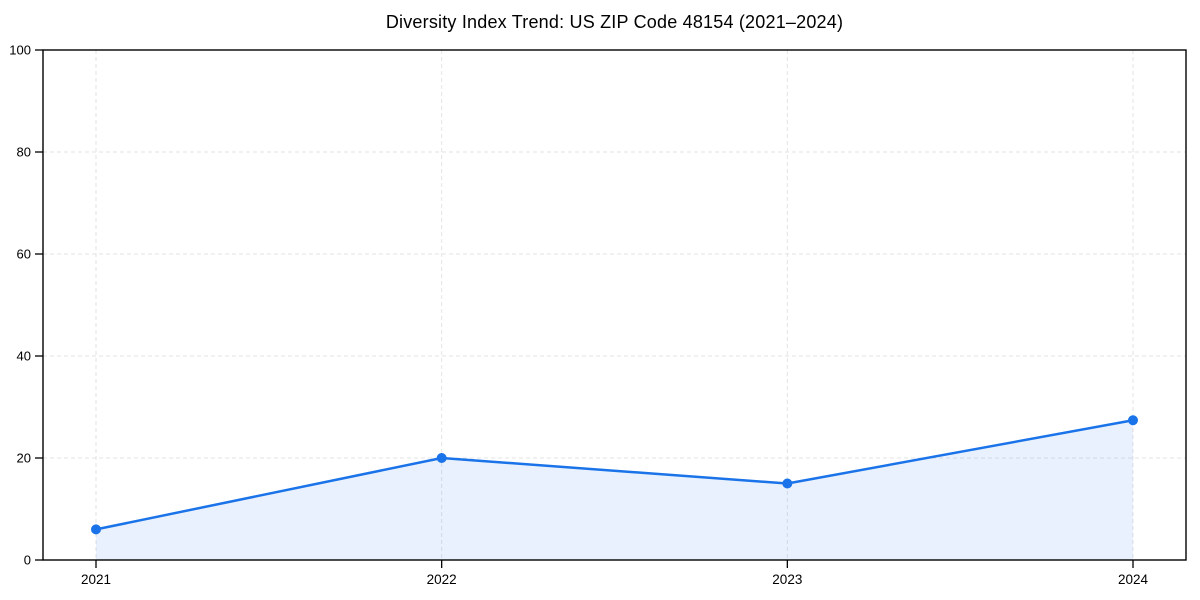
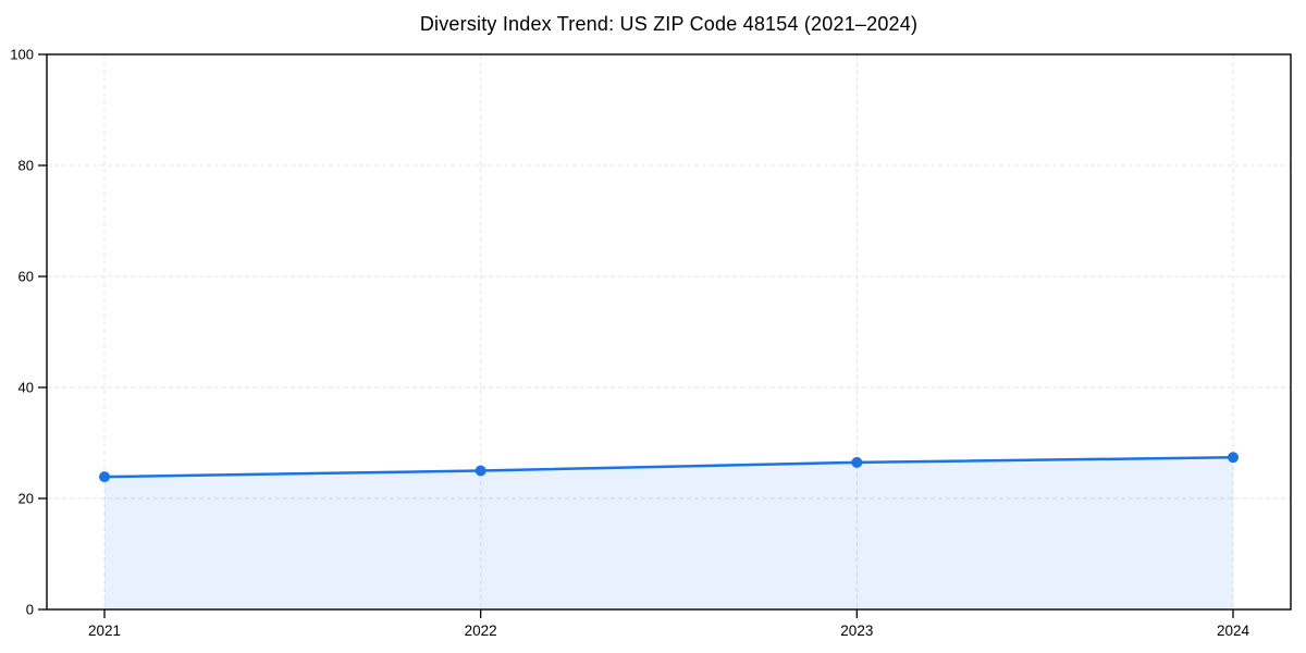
2021: 6 -> 24
2022: 20 -> 25
2023: 15 -> 26
